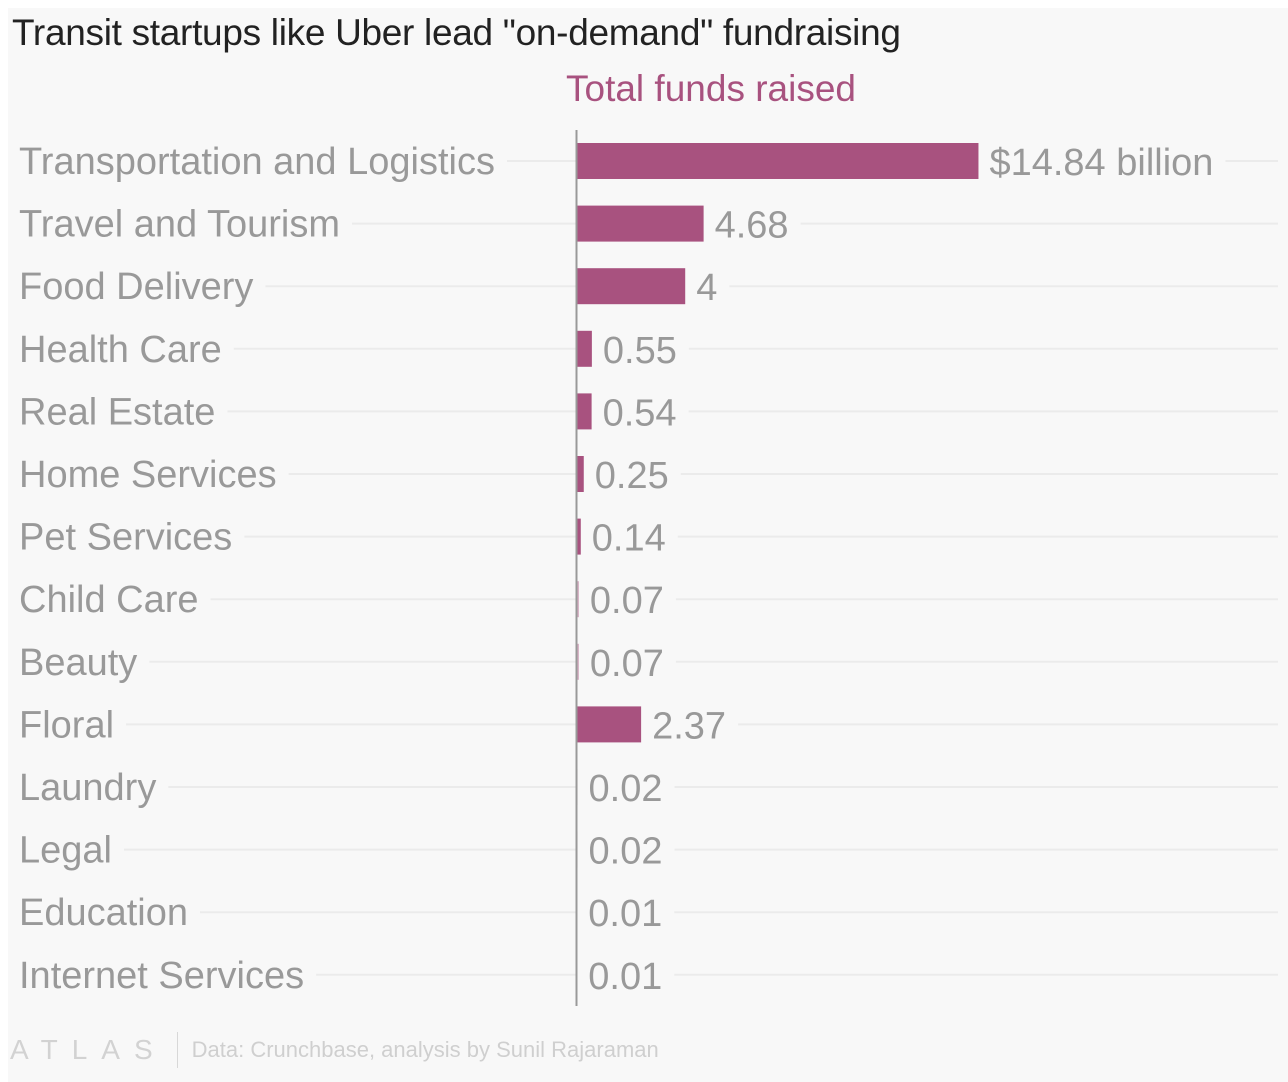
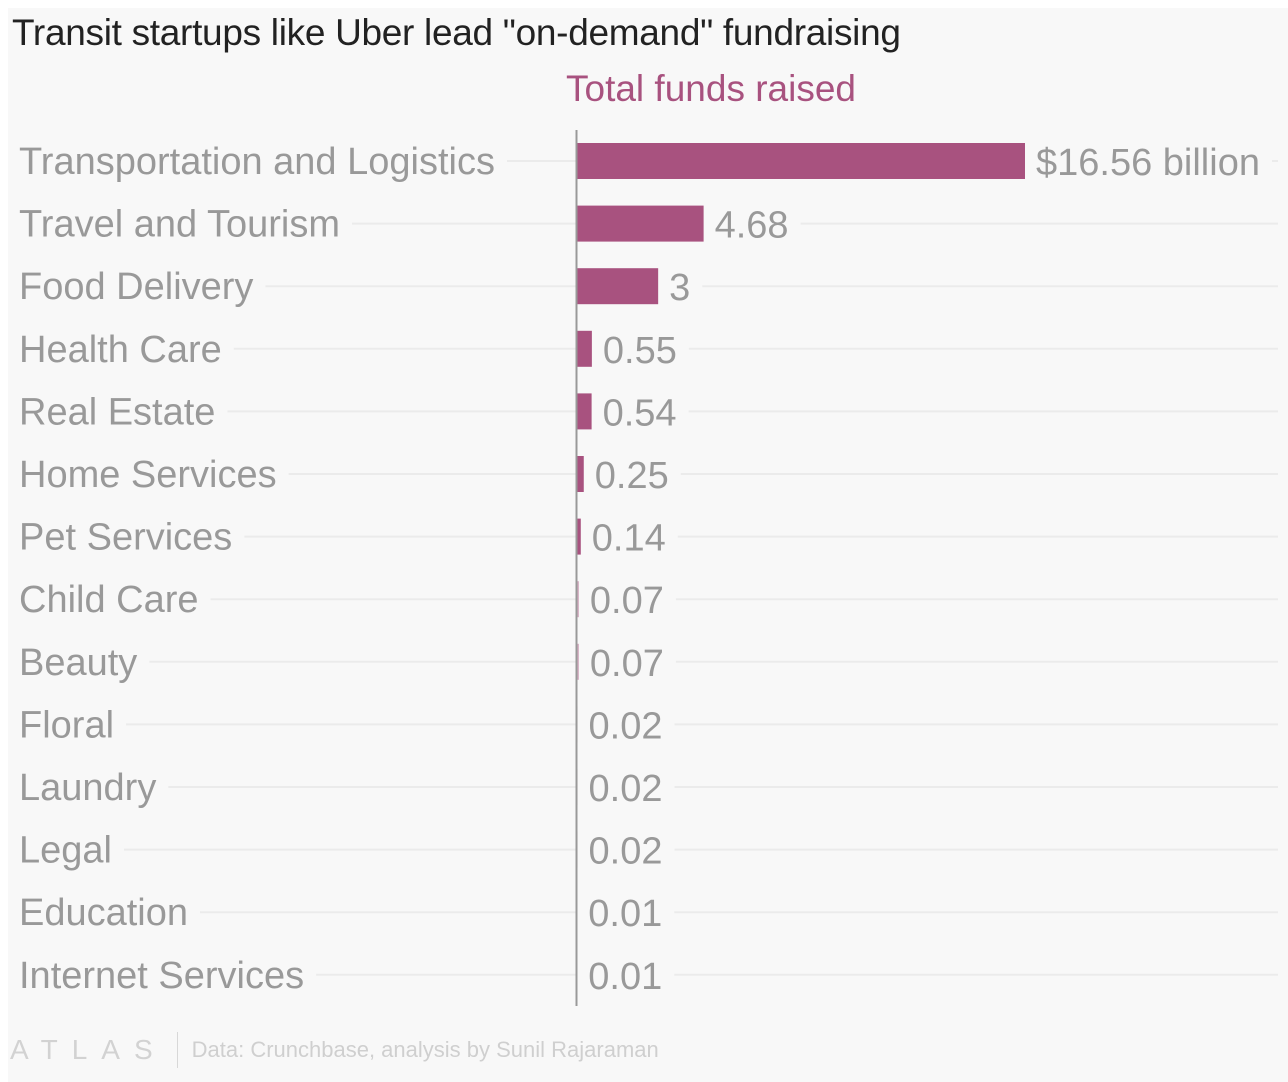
Transportation and Logistics: $14.84 -> $16.56
Food Delivery: 4 -> 3
Floral: 2.37 -> 0.02
